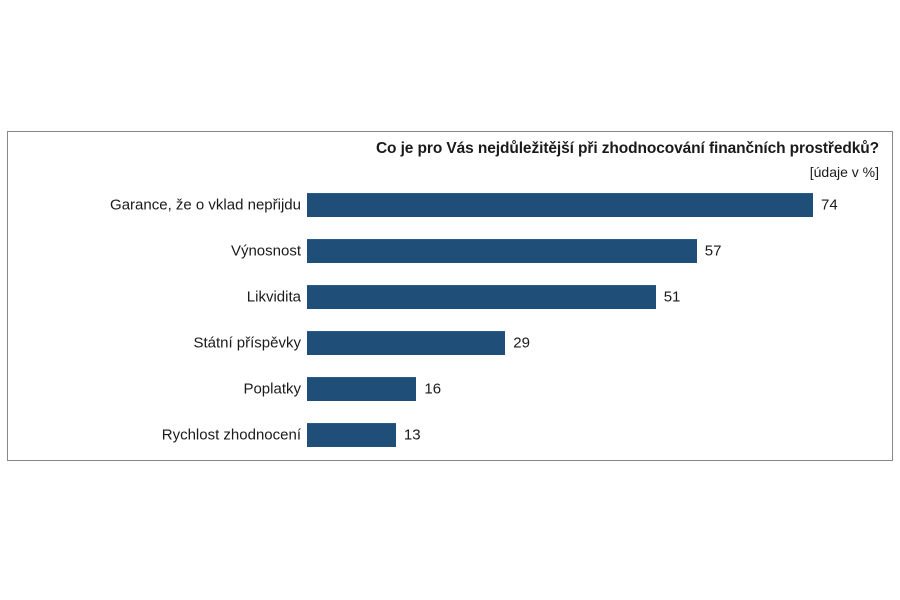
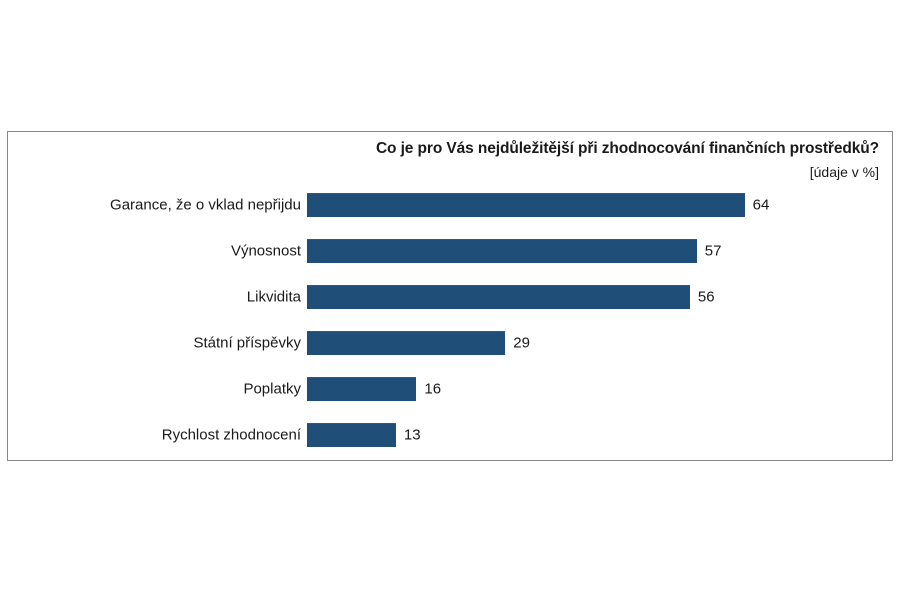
Garance, že o vklad nepřijdu: 74 -> 64
Likvidita: 51 -> 56
